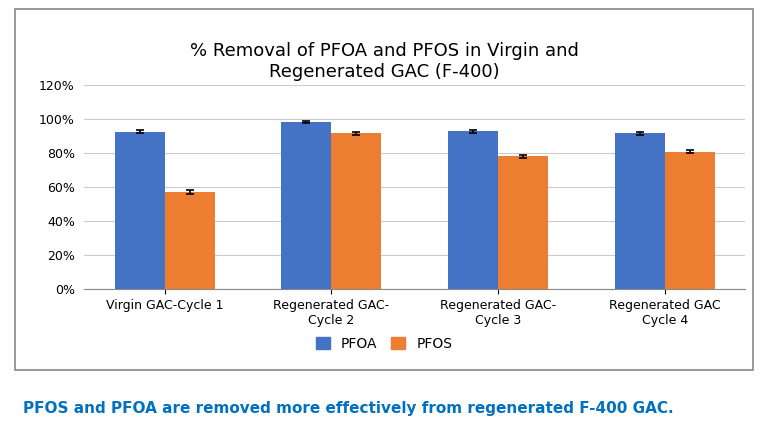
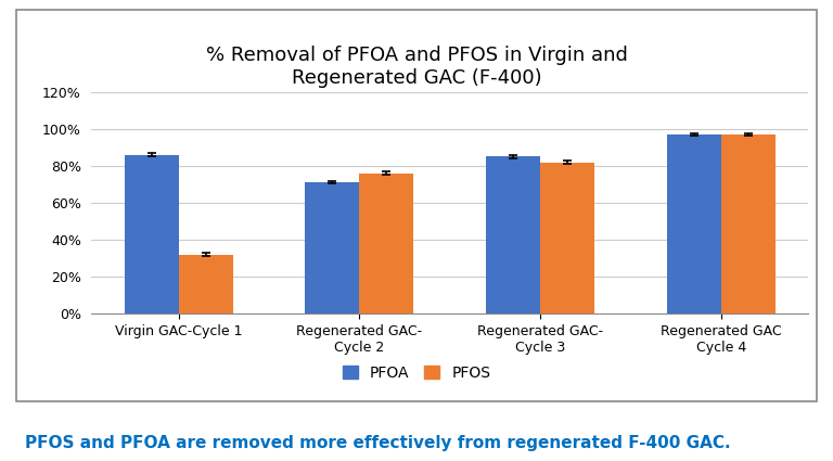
PFOA/Virgin GAC-Cycle 1: 93% -> 86%
PFOS/Virgin GAC-Cycle 1: 57% -> 32%
PFOA/Regenerated GAC- Cycle 2: 98% -> 71%
PFOS/Regenerated GAC- Cycle 2: 92% -> 76%
PFOA/Regenerated GAC- Cycle 3: 93% -> 85%
PFOS/Regenerated GAC- Cycle 3: 78% -> 82%
PFOA/Regenerated GAC Cycle 4: 92% -> 97%
PFOS/Regenerated GAC Cycle 4: 81% -> 97%
